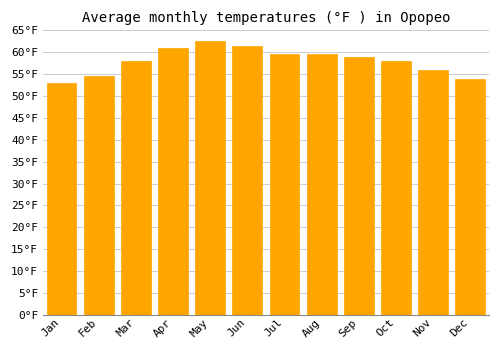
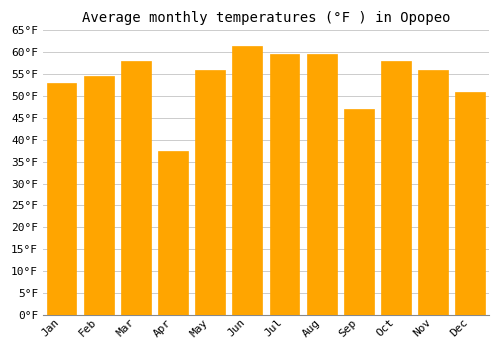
Apr: 61.0°F -> 37.5°F
May: 62.5°F -> 56.0°F
Sep: 59.0°F -> 47.0°F
Dec: 54.0°F -> 51.0°F
